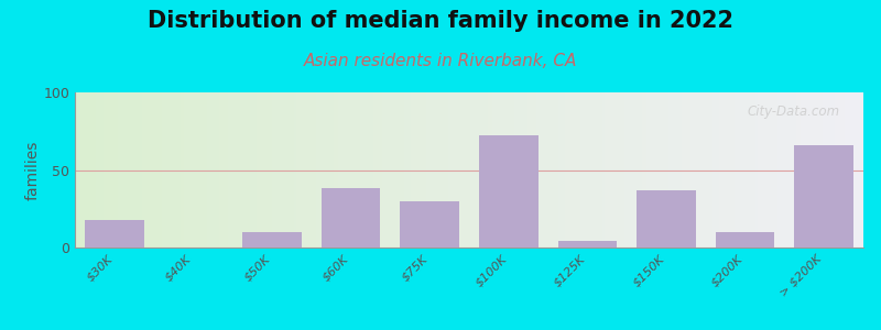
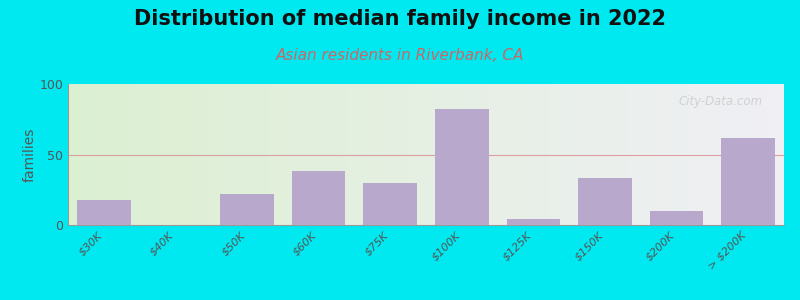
$50K: 10 -> 22
$100K: 72 -> 82
$150K: 37 -> 33
> $200K: 66 -> 62
